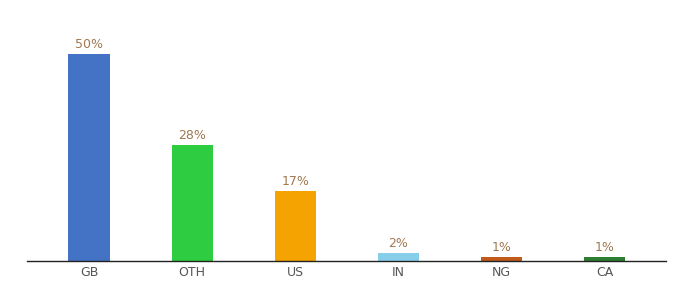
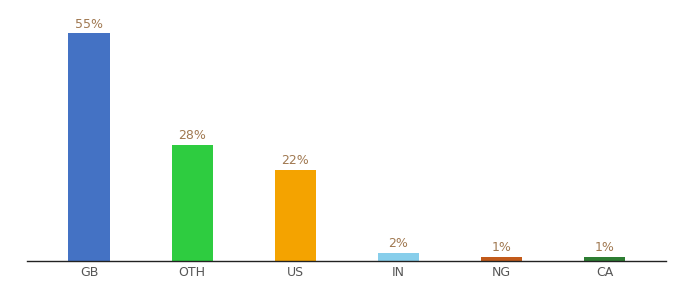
GB: 50% -> 55%
US: 17% -> 22%
